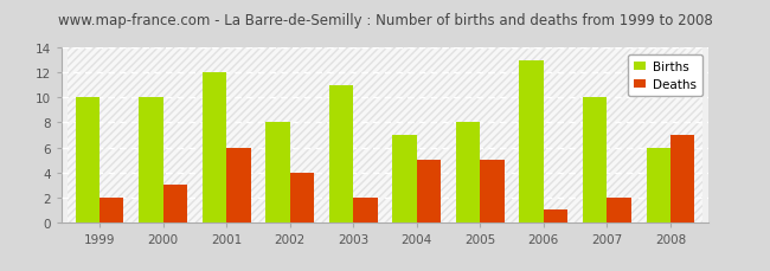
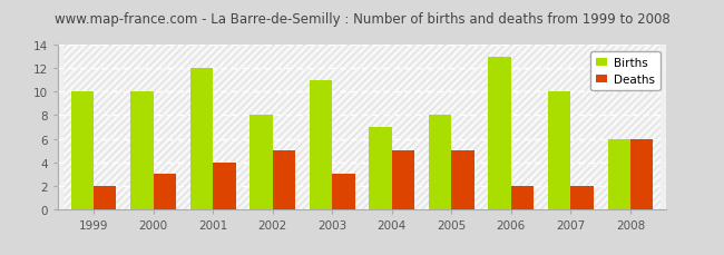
Deaths/2001: 6 -> 4
Deaths/2002: 4 -> 5
Deaths/2003: 2 -> 3
Deaths/2006: 1 -> 2
Deaths/2008: 7 -> 6
